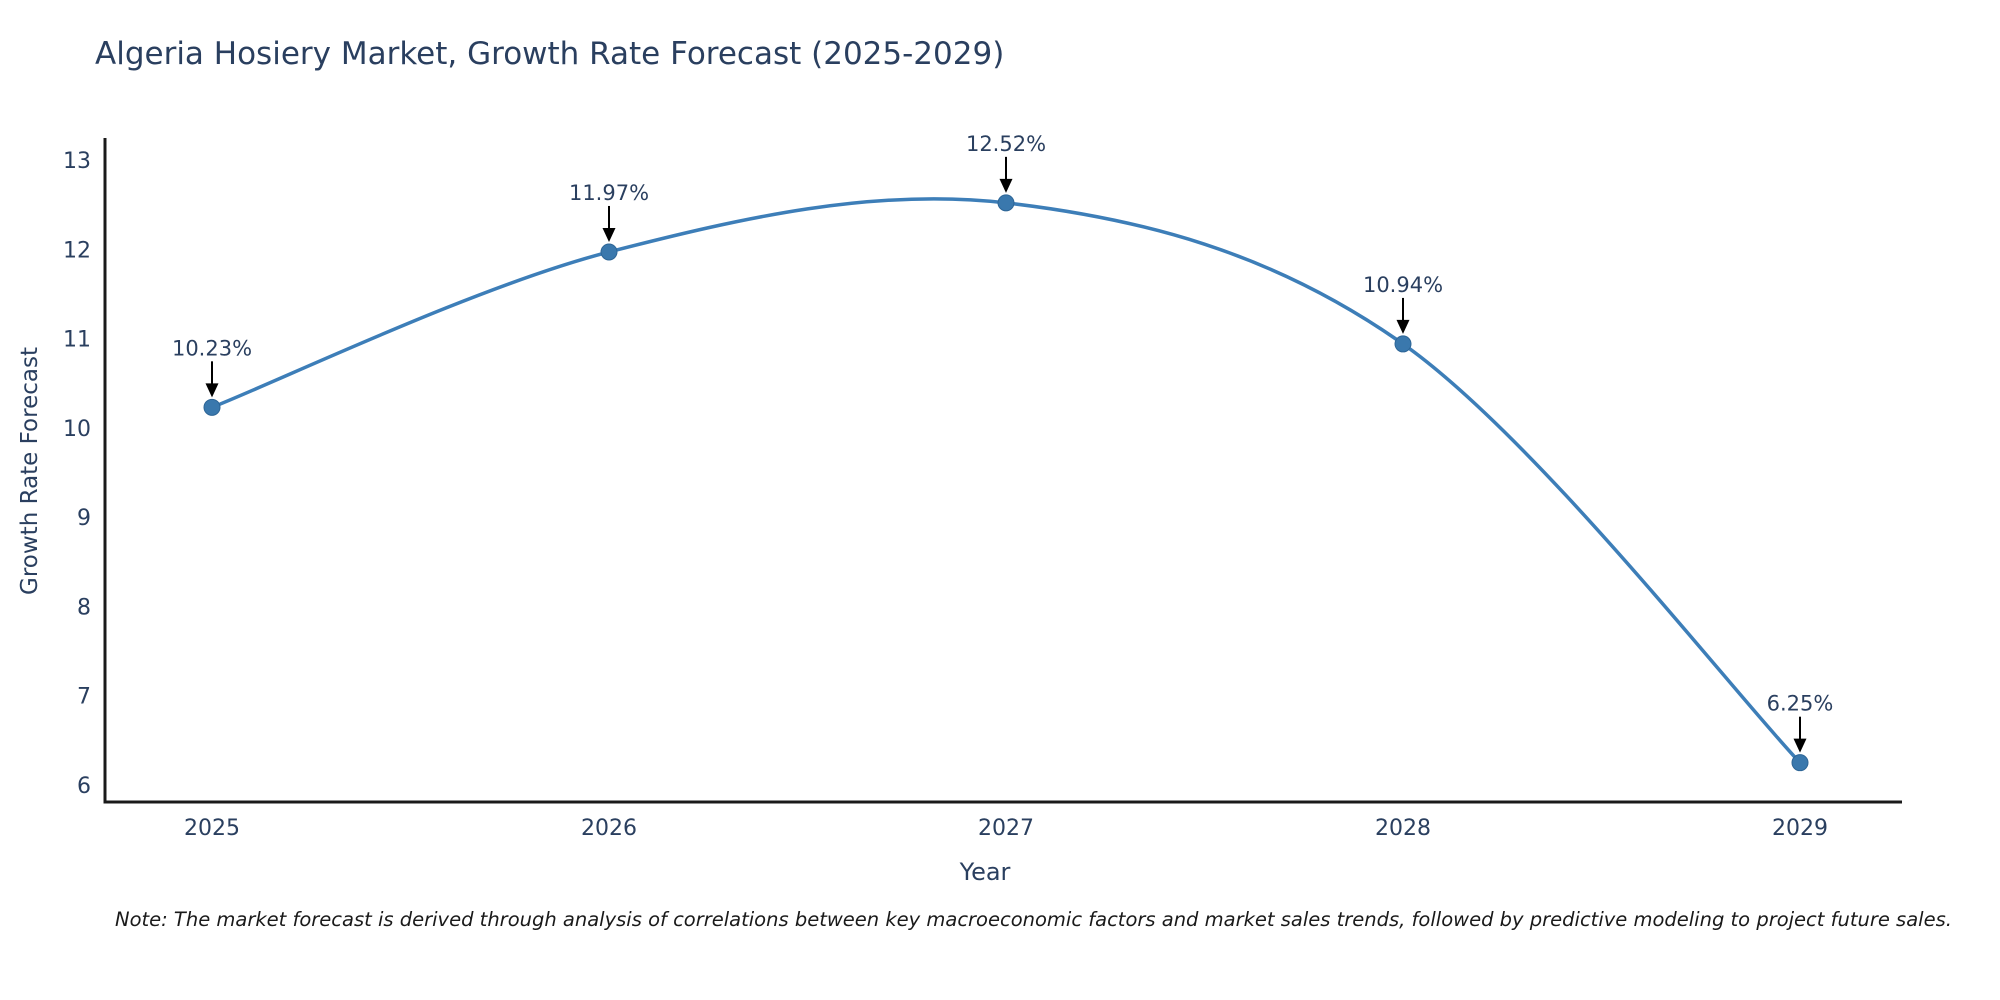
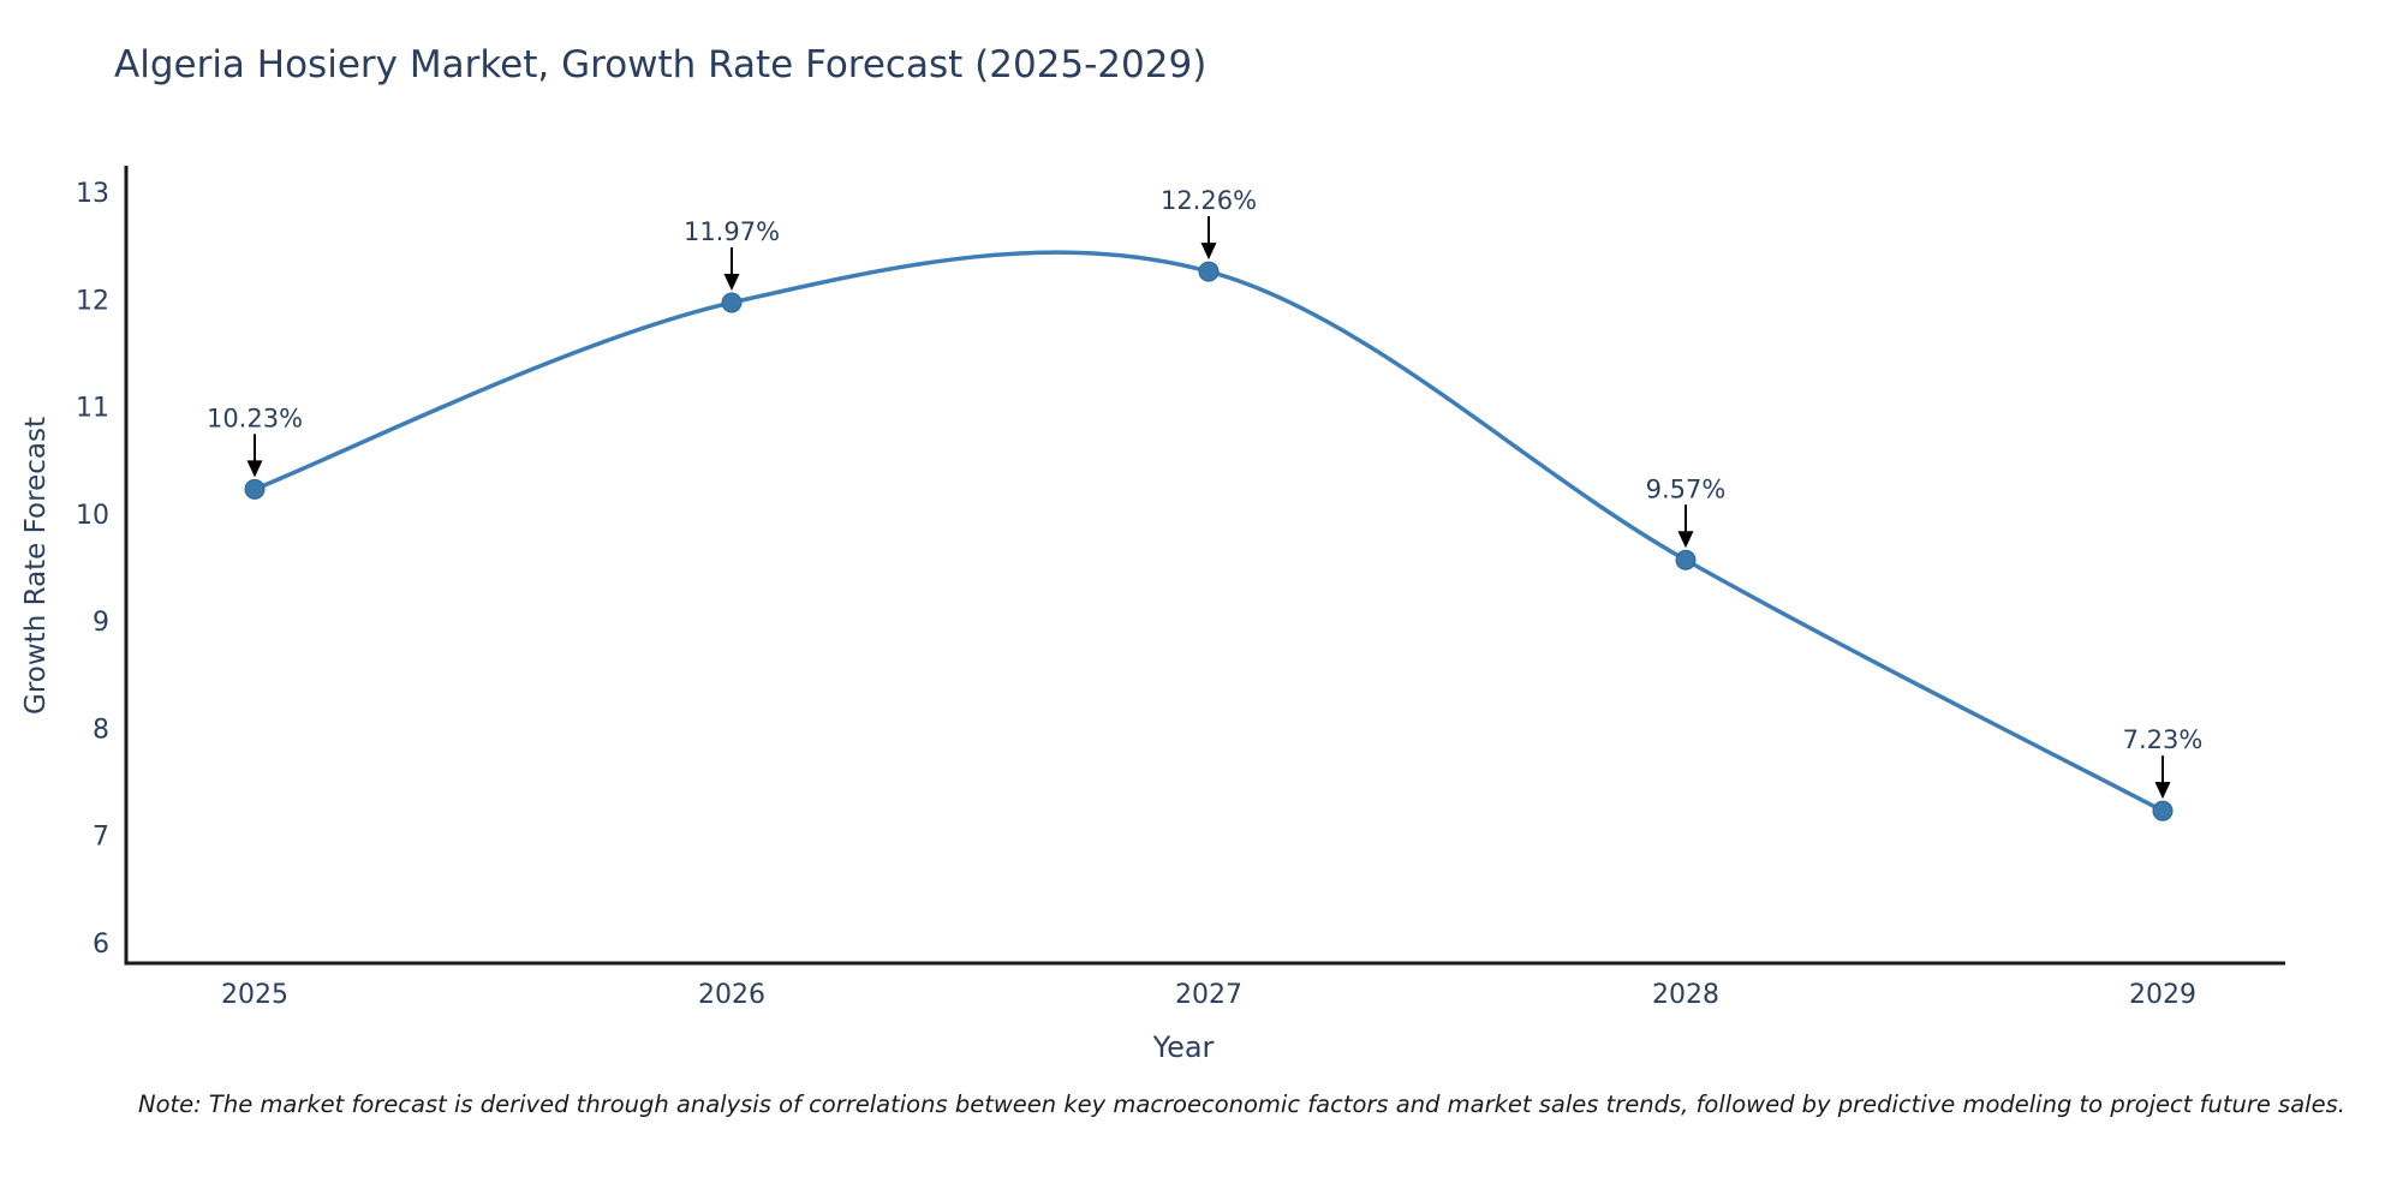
2027: 12.52% -> 12.26%
2028: 10.94% -> 9.57%
2029: 6.25% -> 7.23%
